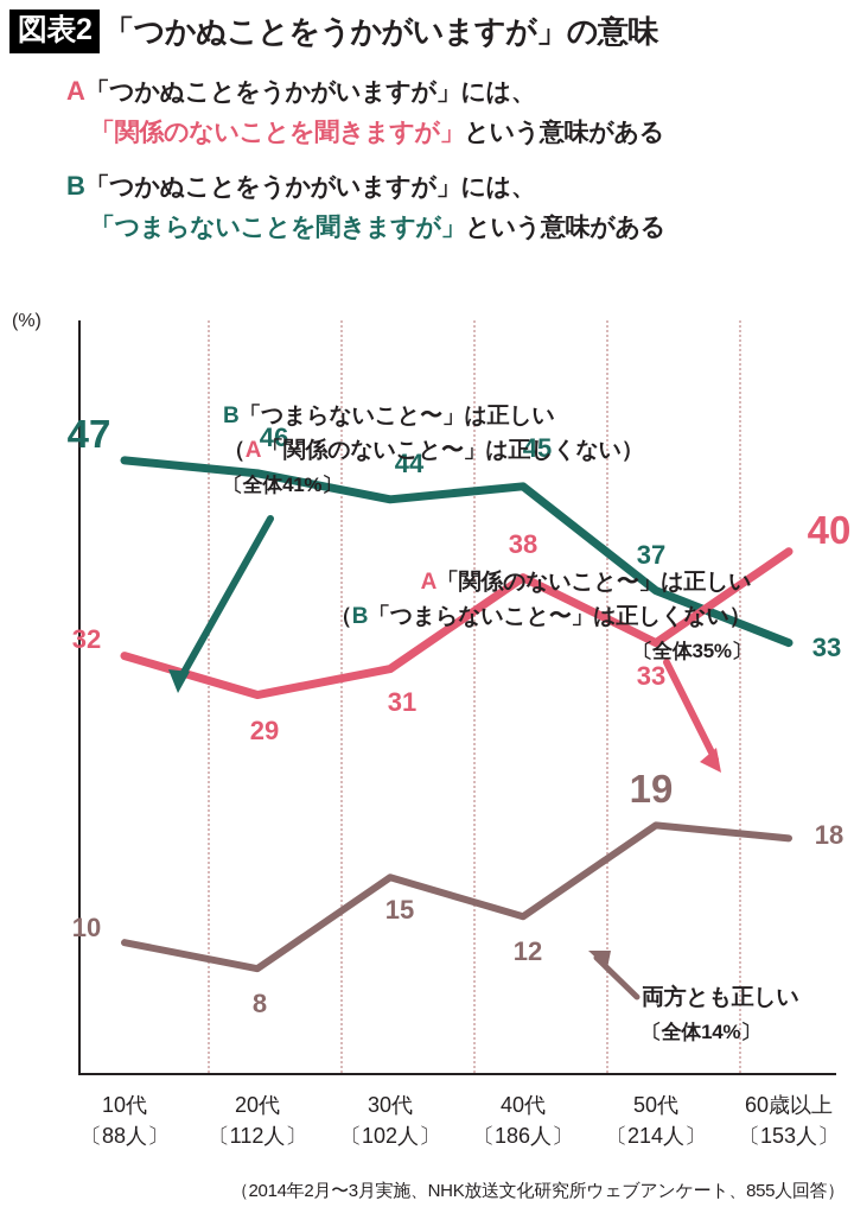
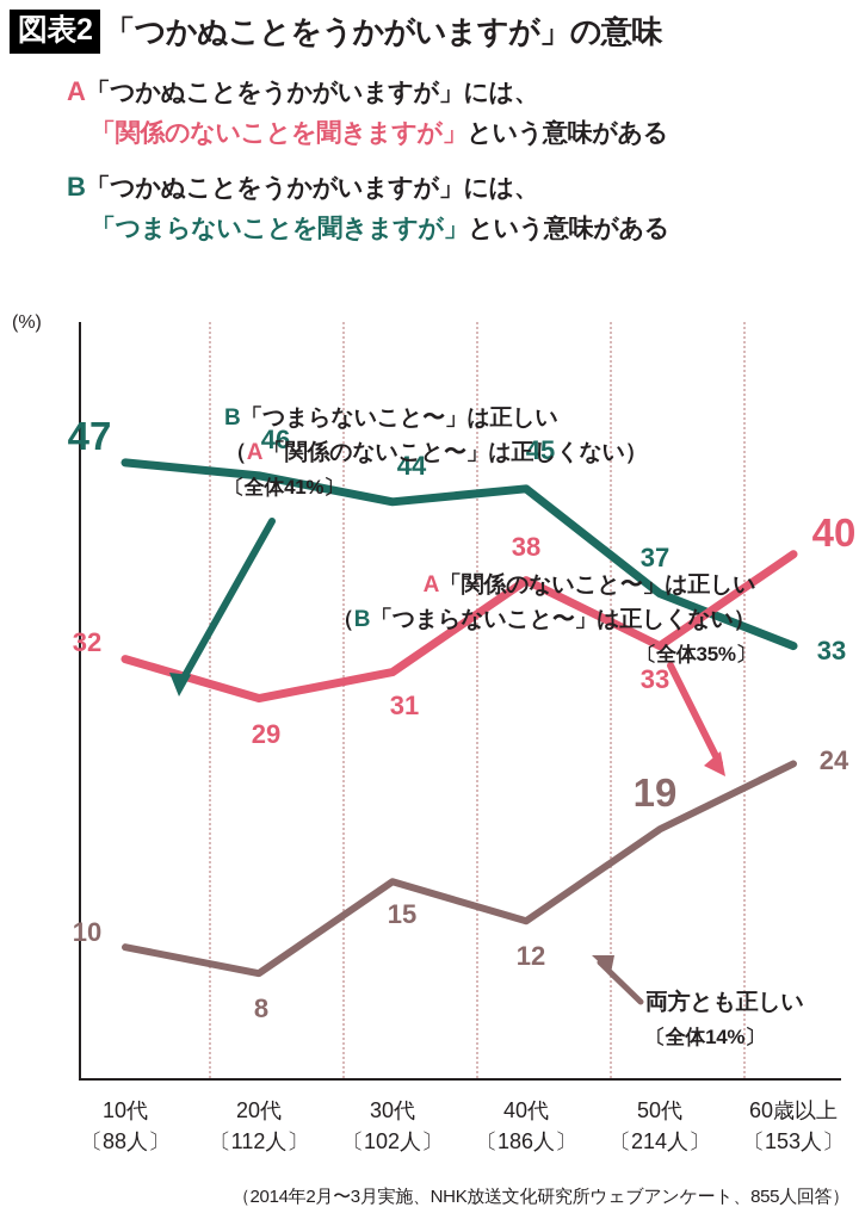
両方とも正しい/60歳以上: 18 -> 24
